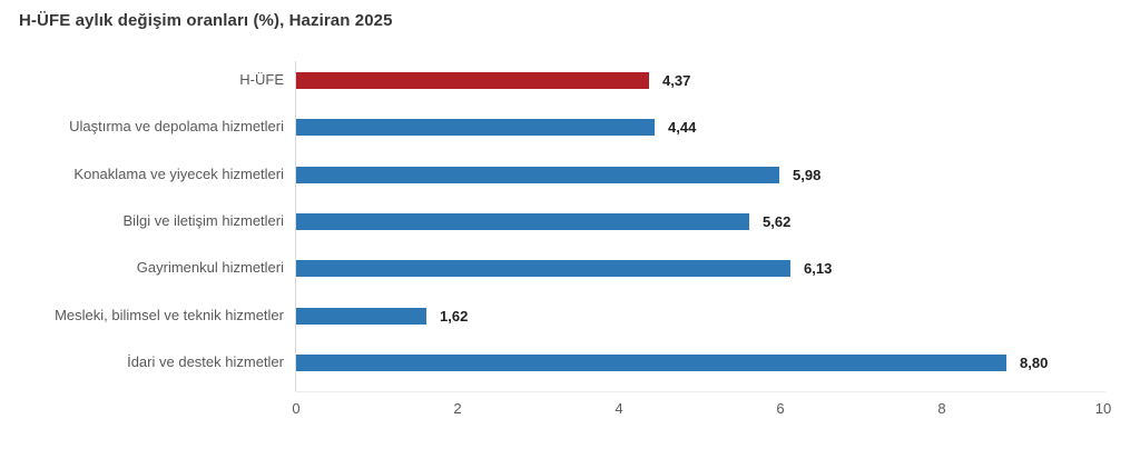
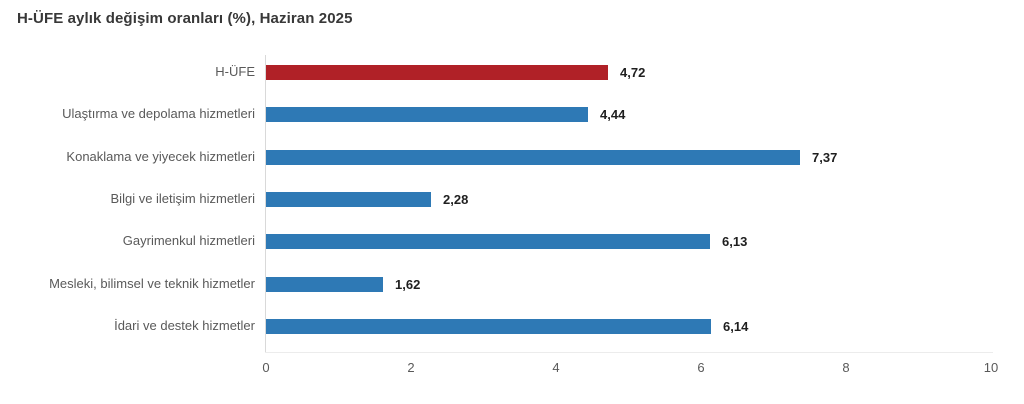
H-ÜFE: 4,37 -> 4,72
Konaklama ve yiyecek hizmetleri: 5,98 -> 7,37
Bilgi ve iletişim hizmetleri: 5,62 -> 2,28
İdari ve destek hizmetler: 8,80 -> 6,14
